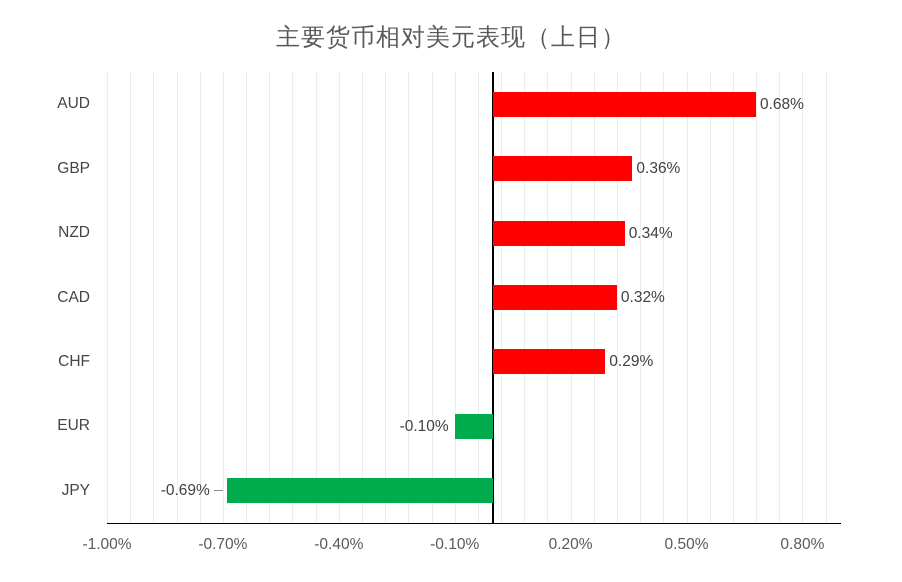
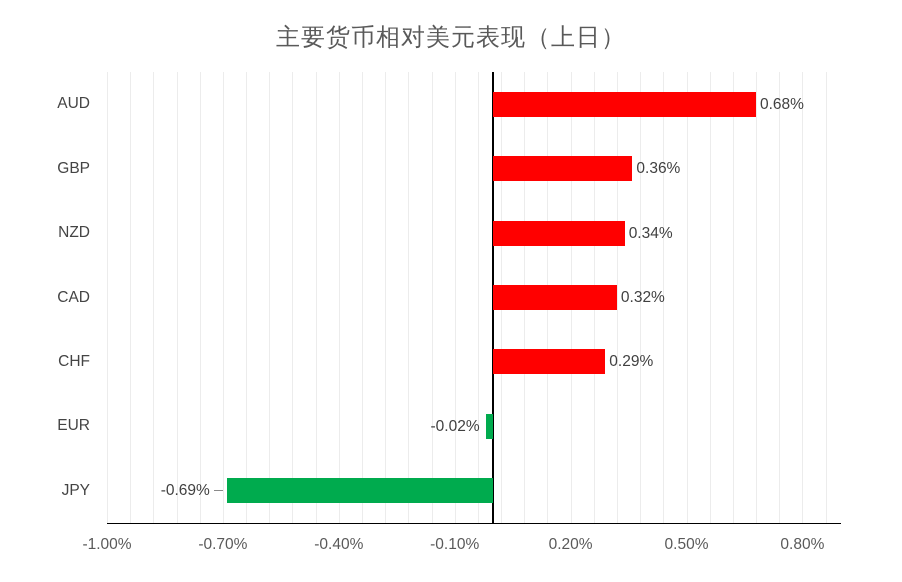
EUR: -0.10% -> -0.02%
